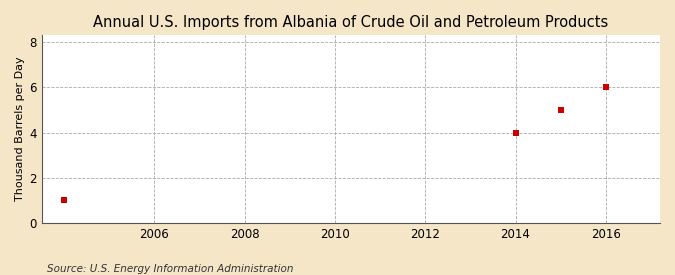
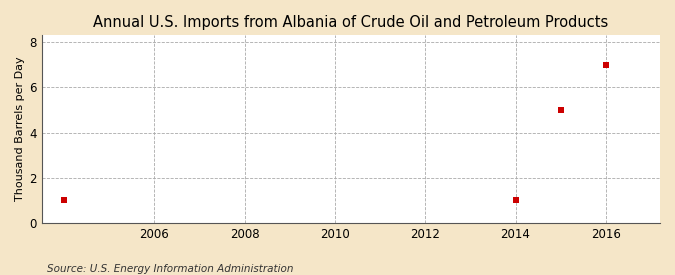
2014: 4 -> 1
2016: 6 -> 7
